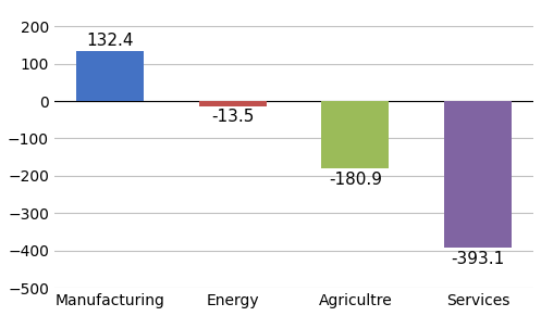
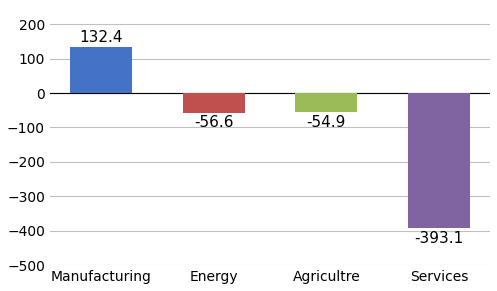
Energy: -13.5 -> -56.6
Agricultre: -180.9 -> -54.9
